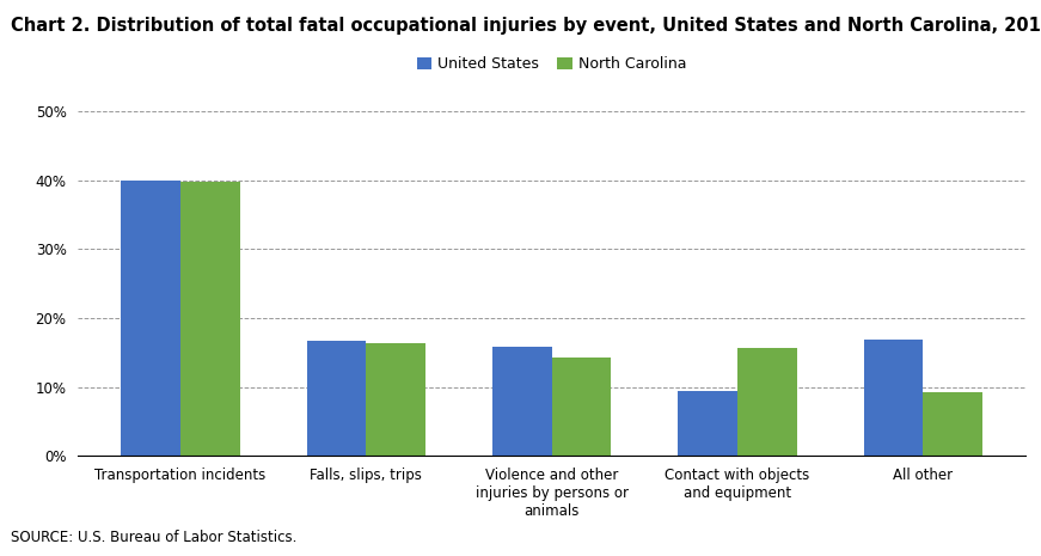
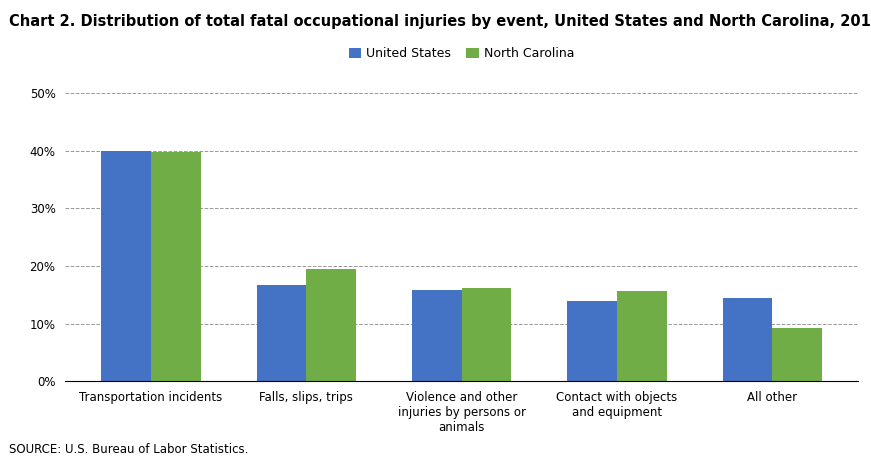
North Carolina/Falls, slips, trips: 16.4% -> 19.4%
North Carolina/Violence and other injuries by persons or animals: 14.2% -> 16.1%
United States/Contact with objects and equipment: 9.4% -> 13.9%
United States/All other: 16.8% -> 14.4%
